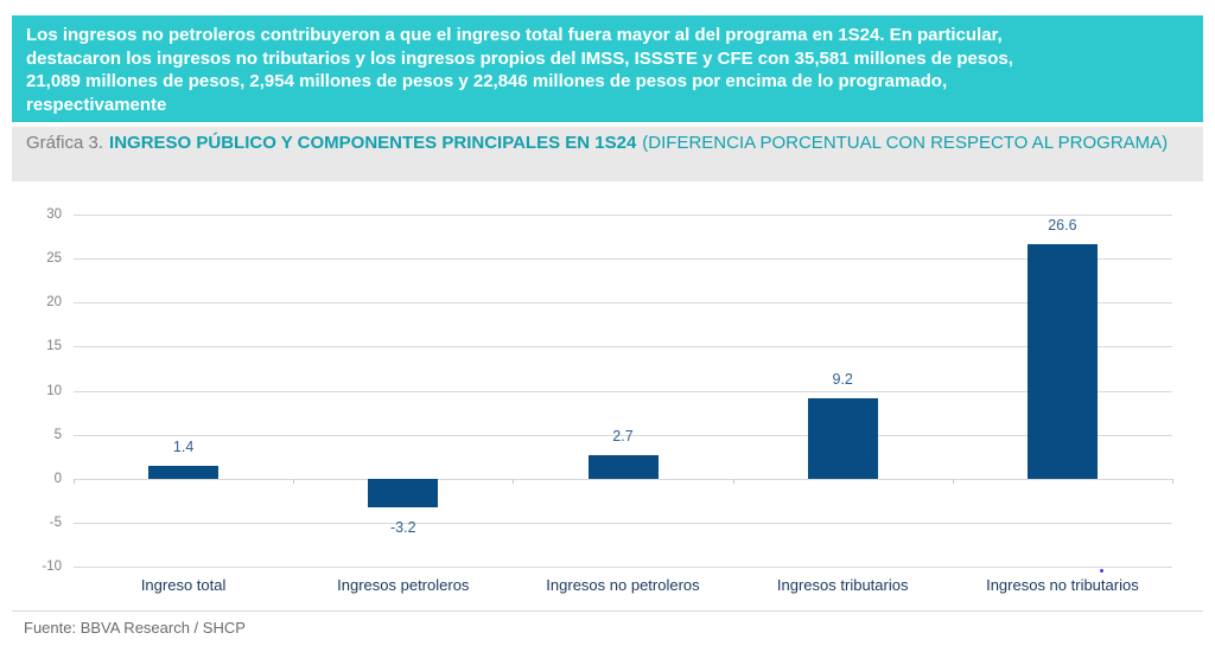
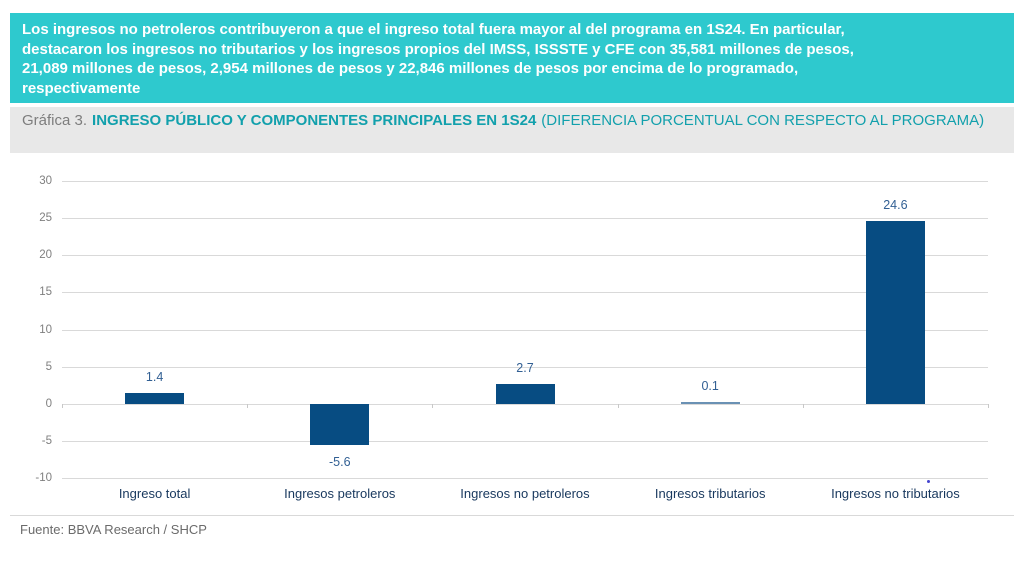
Ingresos petroleros: -3.2 -> -5.6
Ingresos tributarios: 9.2 -> 0.1
Ingresos no tributarios: 26.6 -> 24.6
